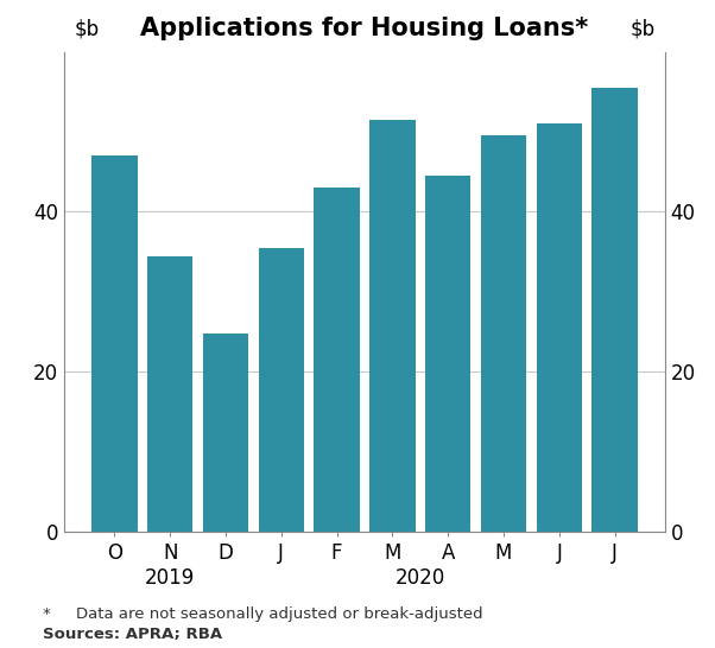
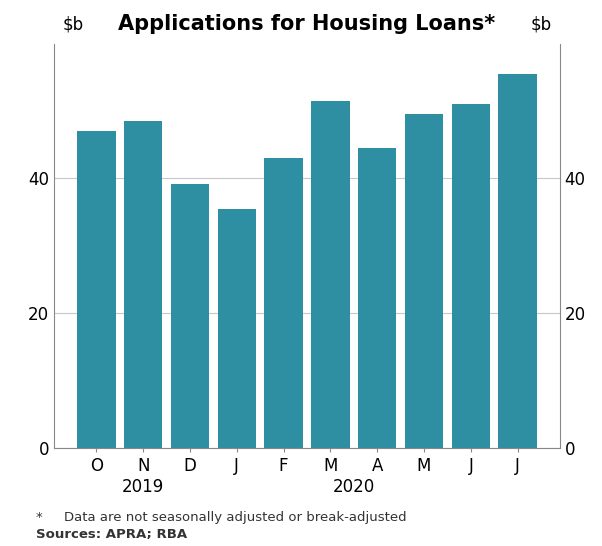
N: 34.4 -> 48.5
D: 24.8 -> 39.2
